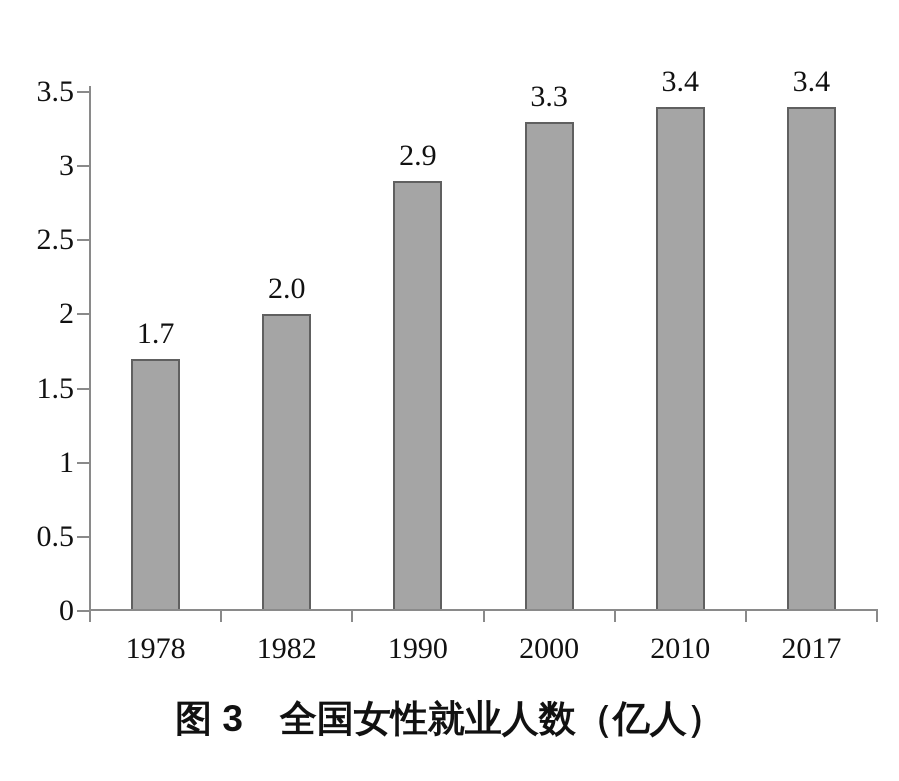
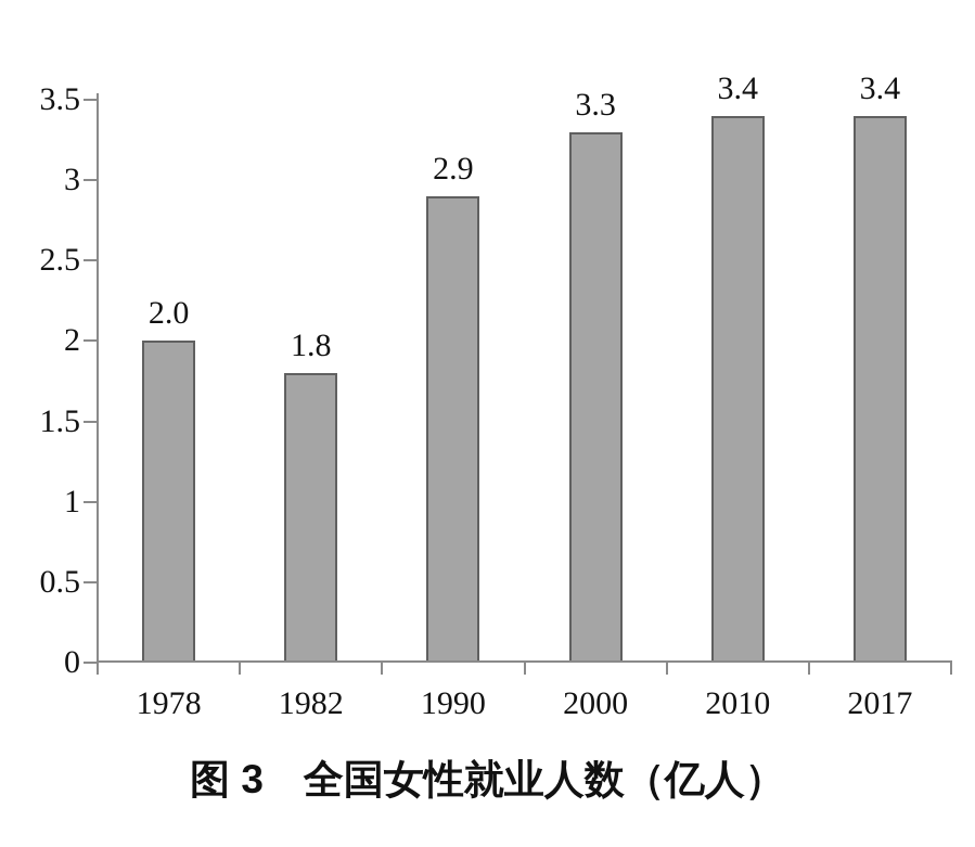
1978: 1.7 -> 2.0
1982: 2.0 -> 1.8
